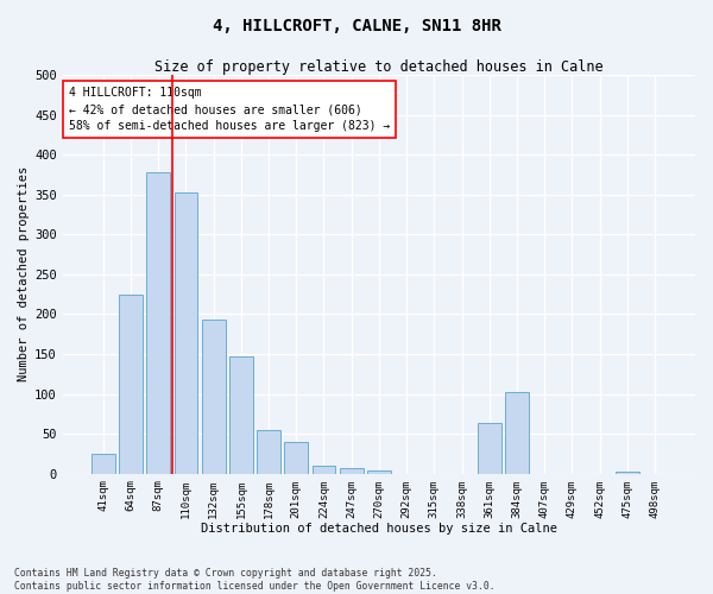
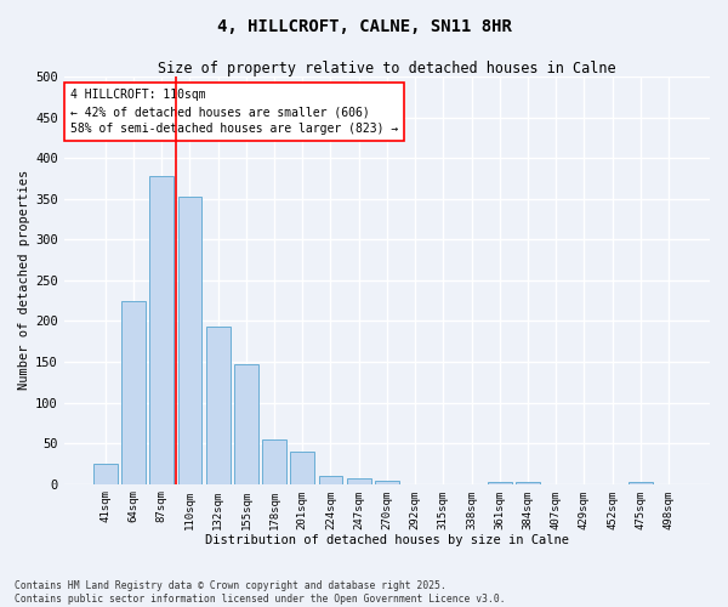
361sqm: 64 -> 3
384sqm: 102 -> 3
